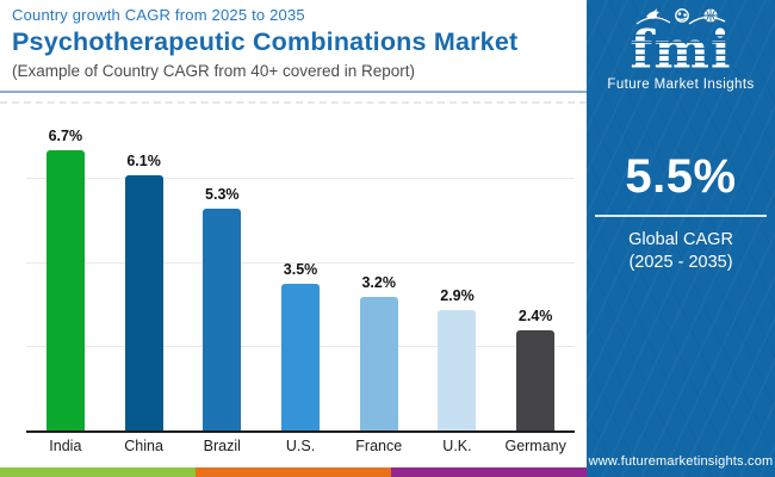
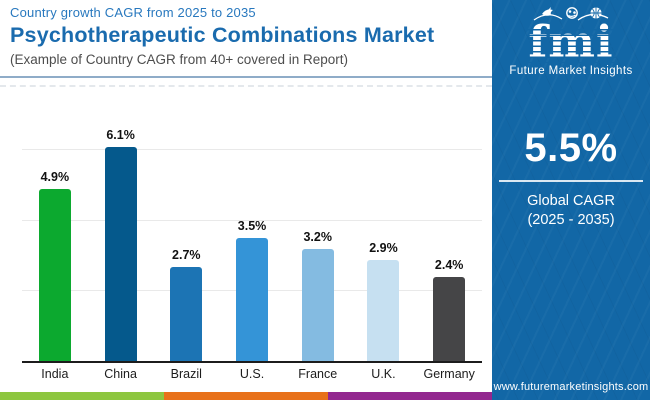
India: 6.7% -> 4.9%
Brazil: 5.3% -> 2.7%
